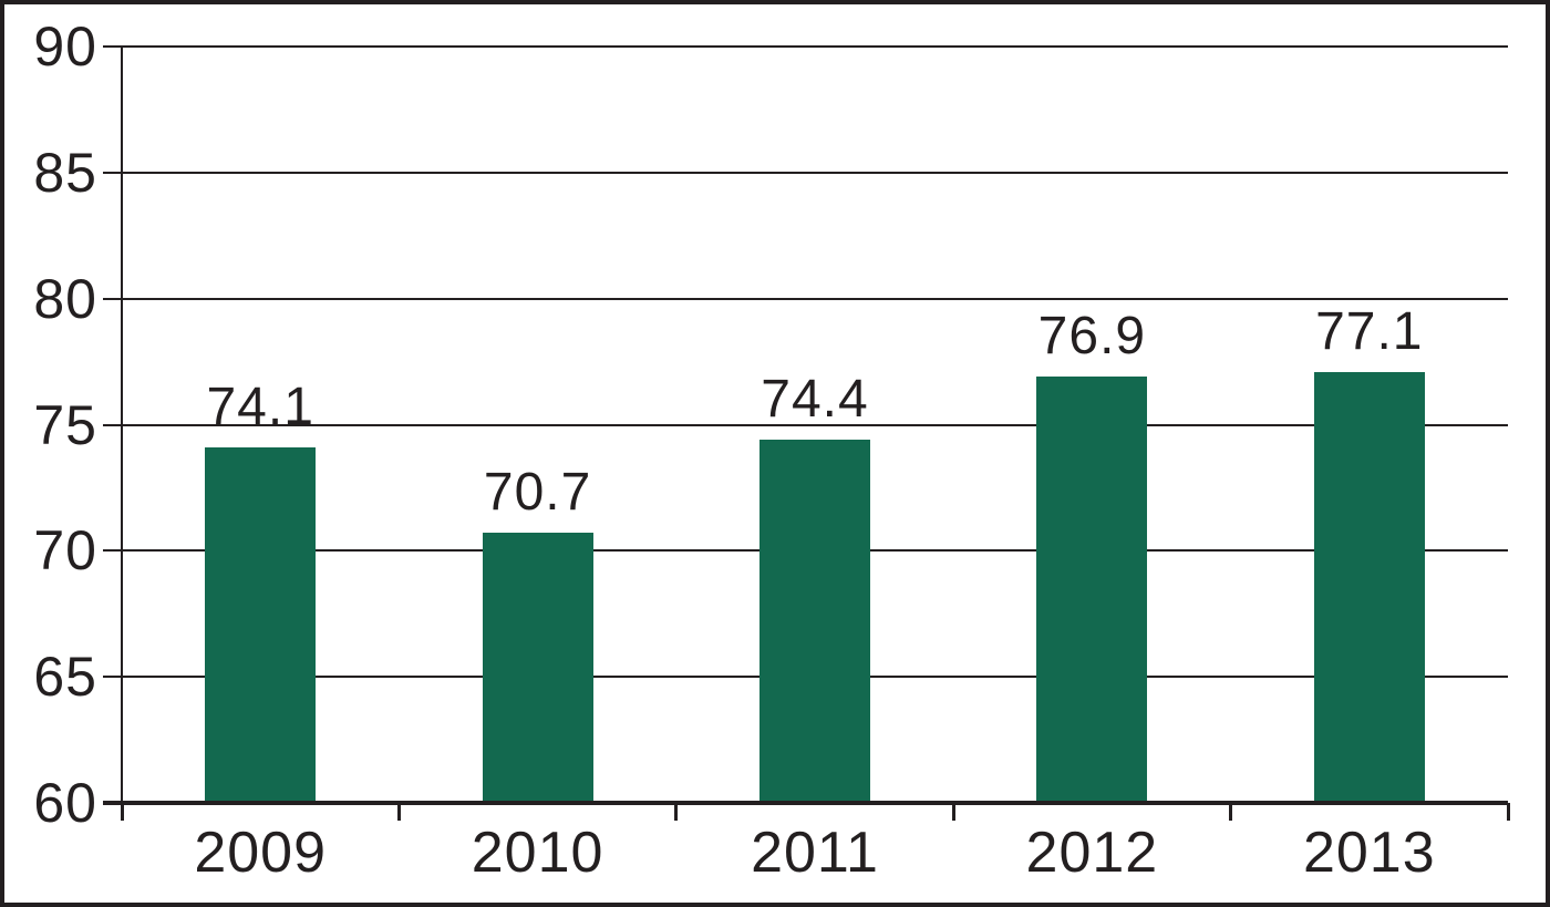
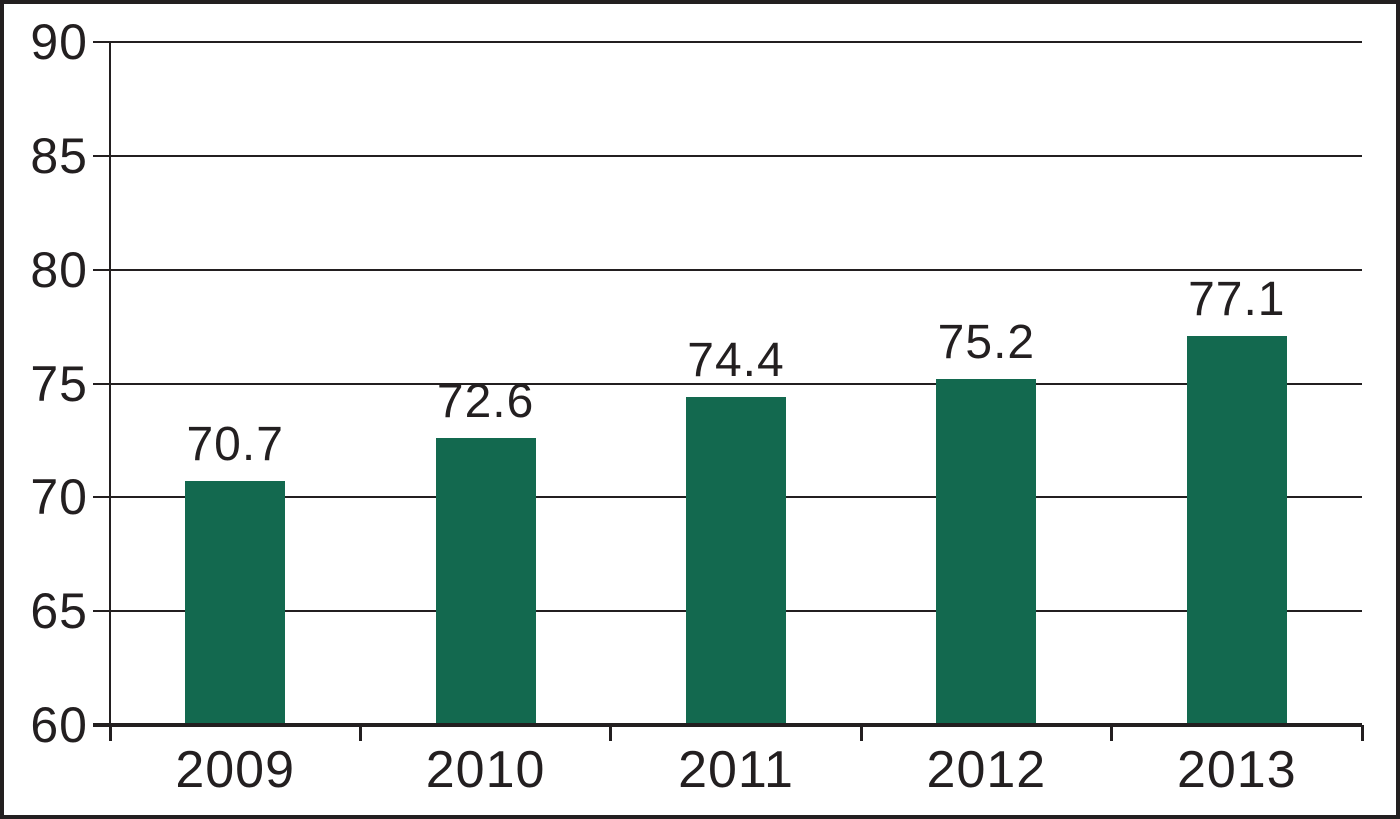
2009: 74.1 -> 70.7
2010: 70.7 -> 72.6
2012: 76.9 -> 75.2
